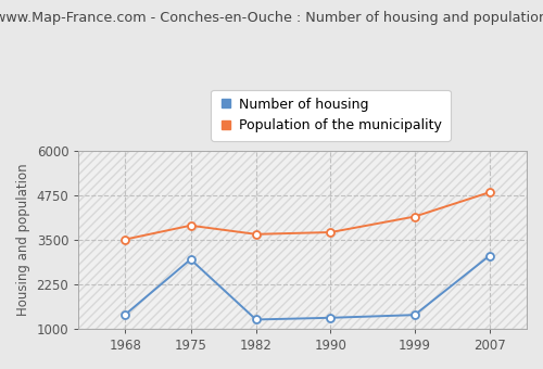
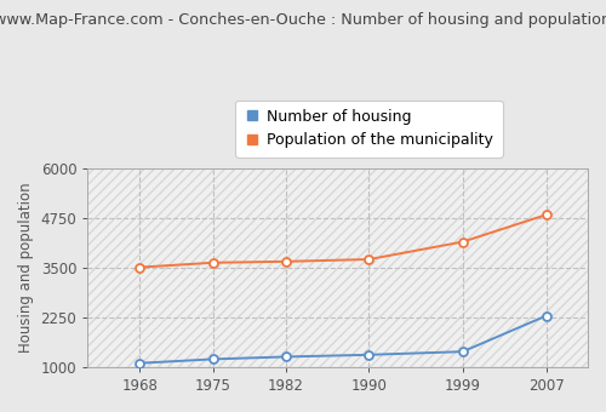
Number of housing/1968: 1400 -> 1100
Number of housing/1975: 2950 -> 1200
Population of the municipality/1975: 3900 -> 3620
Number of housing/2007: 3050 -> 2290
